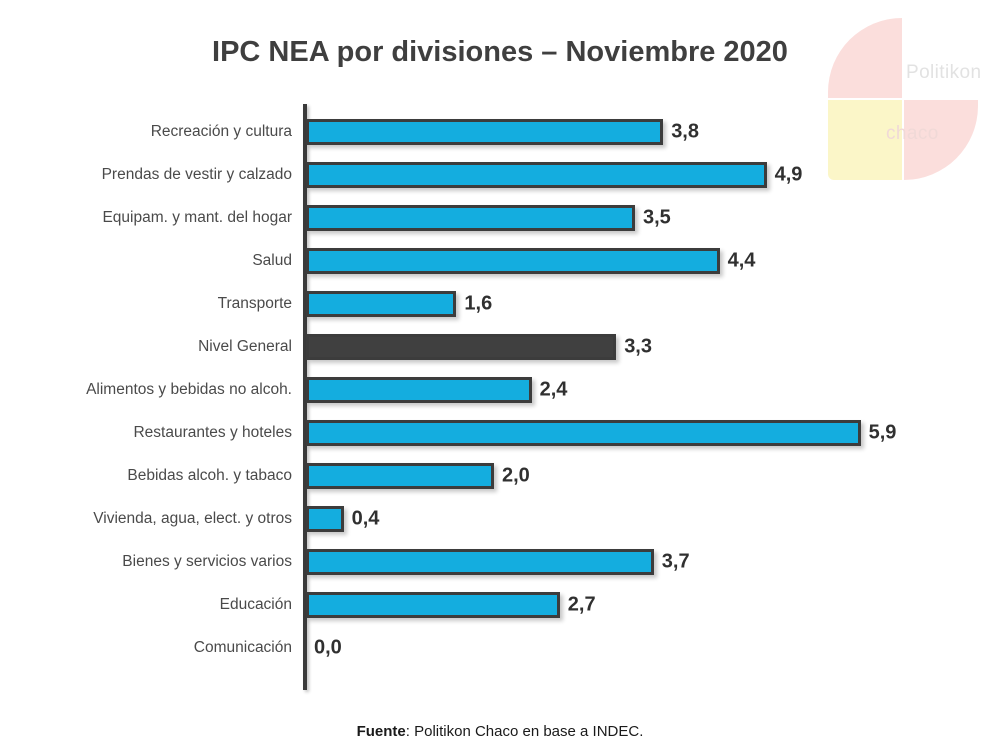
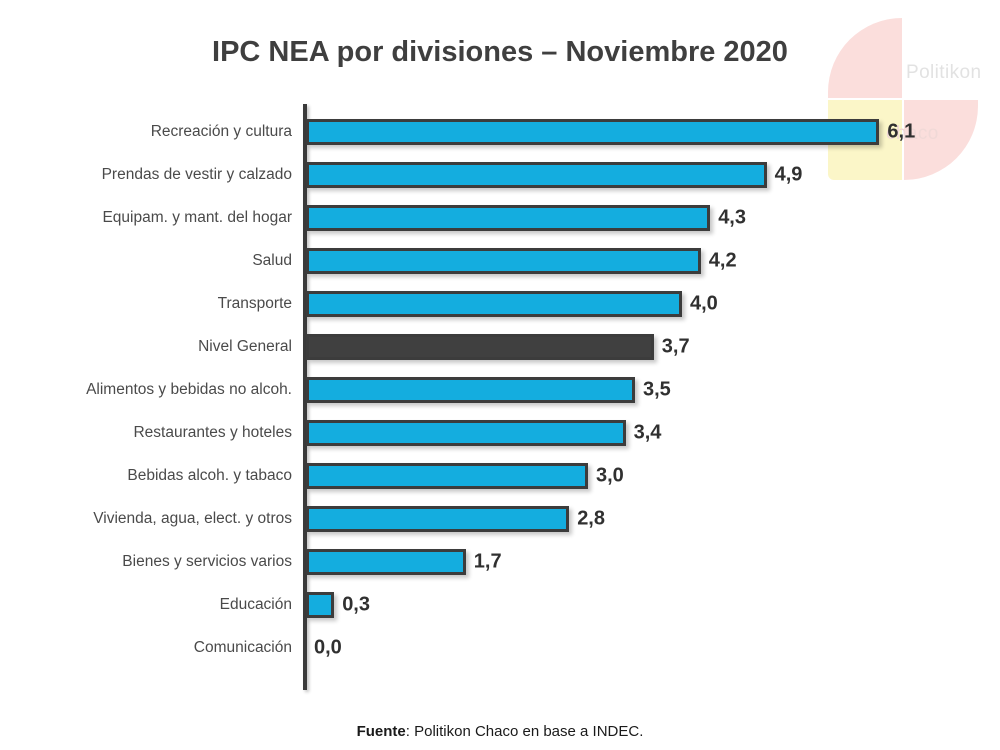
Recreación y cultura: 3,8 -> 6,1
Equipam. y mant. del hogar: 3,5 -> 4,3
Salud: 4,4 -> 4,2
Transporte: 1,6 -> 4,0
Nivel General: 3,3 -> 3,7
Alimentos y bebidas no alcoh.: 2,4 -> 3,5
Restaurantes y hoteles: 5,9 -> 3,4
Bebidas alcoh. y tabaco: 2,0 -> 3,0
Vivienda, agua, elect. y otros: 0,4 -> 2,8
Bienes y servicios varios: 3,7 -> 1,7
Educación: 2,7 -> 0,3
